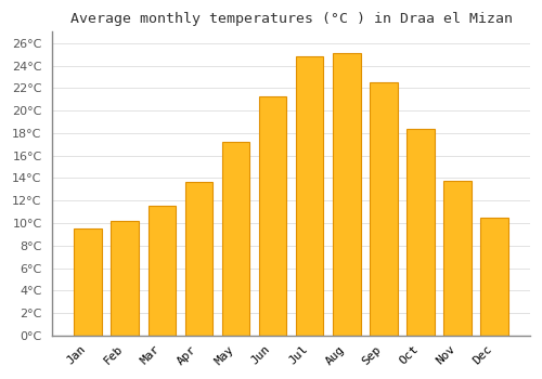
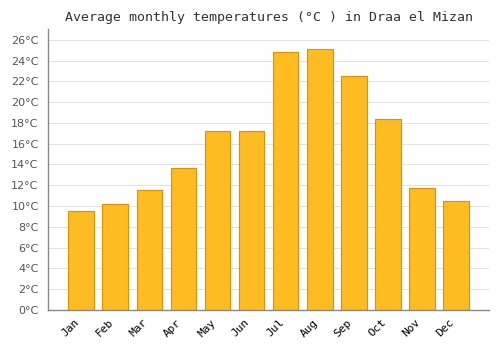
Jun: 21.3°C -> 17.2°C
Nov: 13.8°C -> 11.7°C
